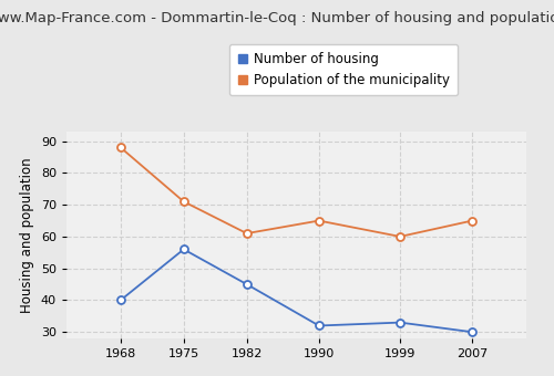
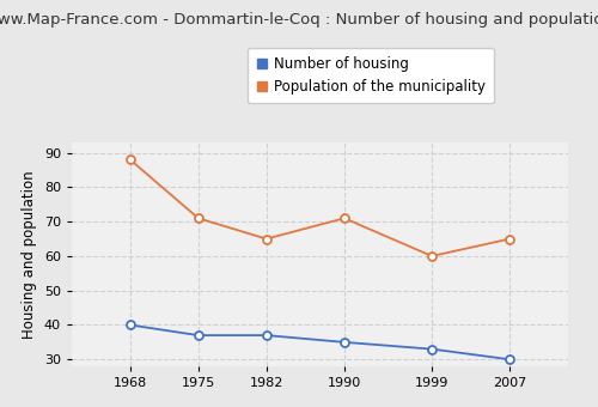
Number of housing/1975: 56 -> 37
Number of housing/1982: 45 -> 37
Population of the municipality/1982: 61 -> 65
Number of housing/1990: 32 -> 35
Population of the municipality/1990: 65 -> 71
